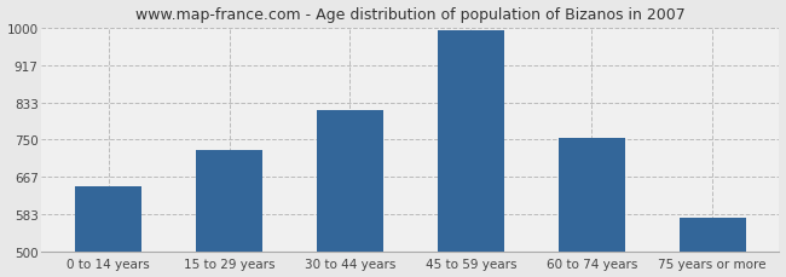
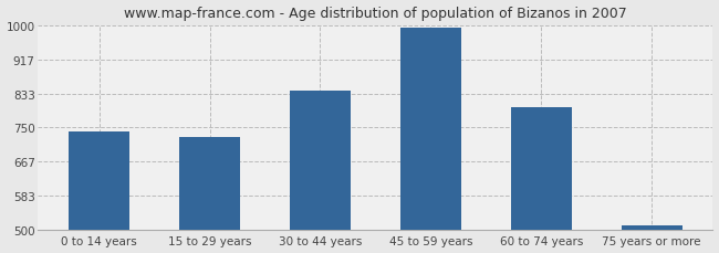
0 to 14 years: 645 -> 740
30 to 44 years: 815 -> 840
60 to 74 years: 755 -> 800
75 years or more: 575 -> 510
